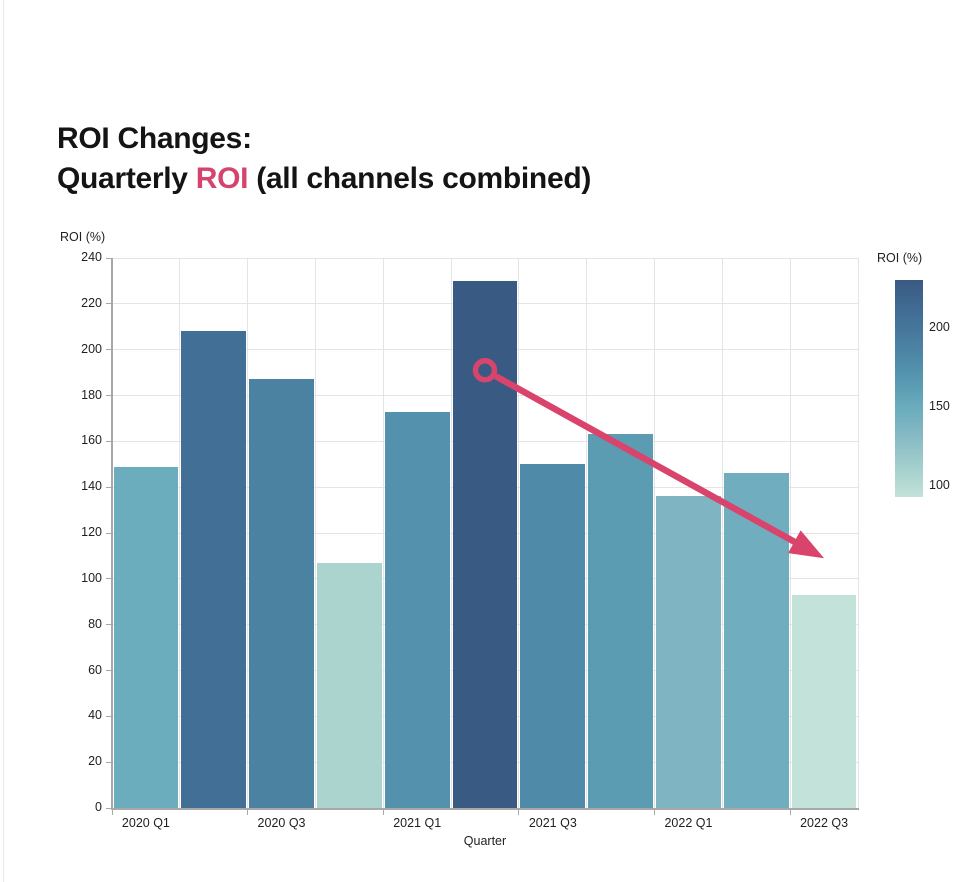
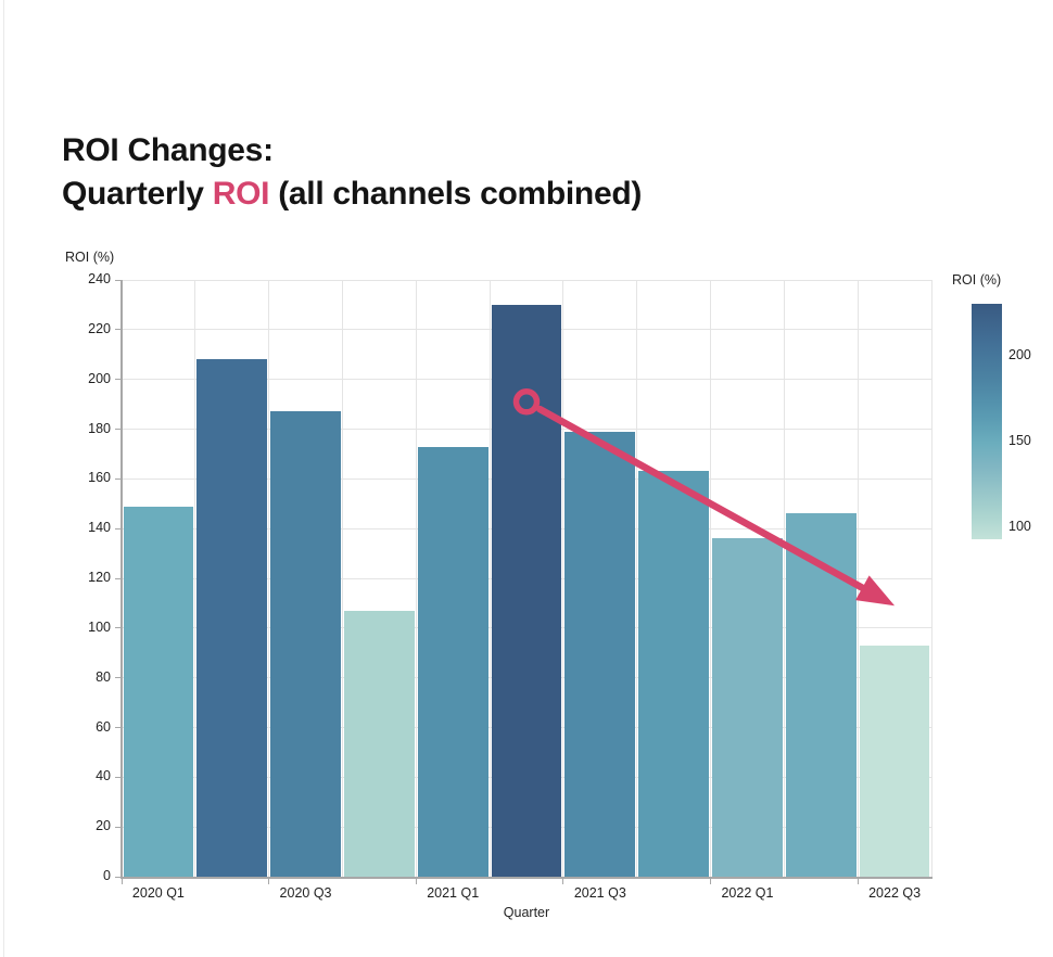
2021 Q3: 150 -> 179
